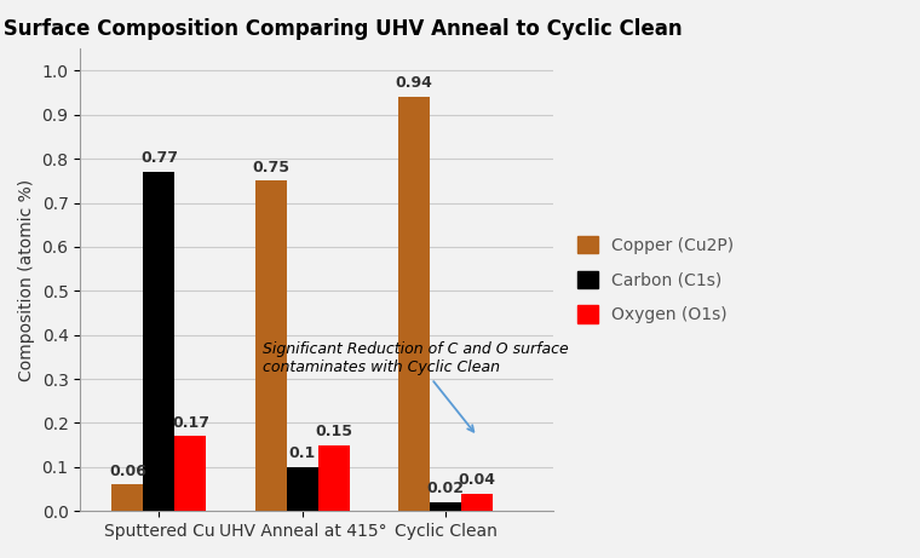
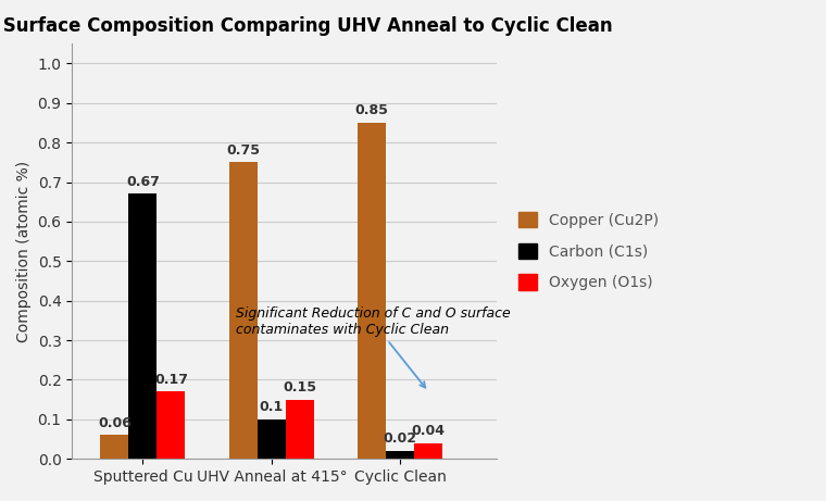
Carbon (C1s)/Sputtered Cu: 0.77 -> 0.67
Copper (Cu2P)/Cyclic Clean: 0.94 -> 0.85
